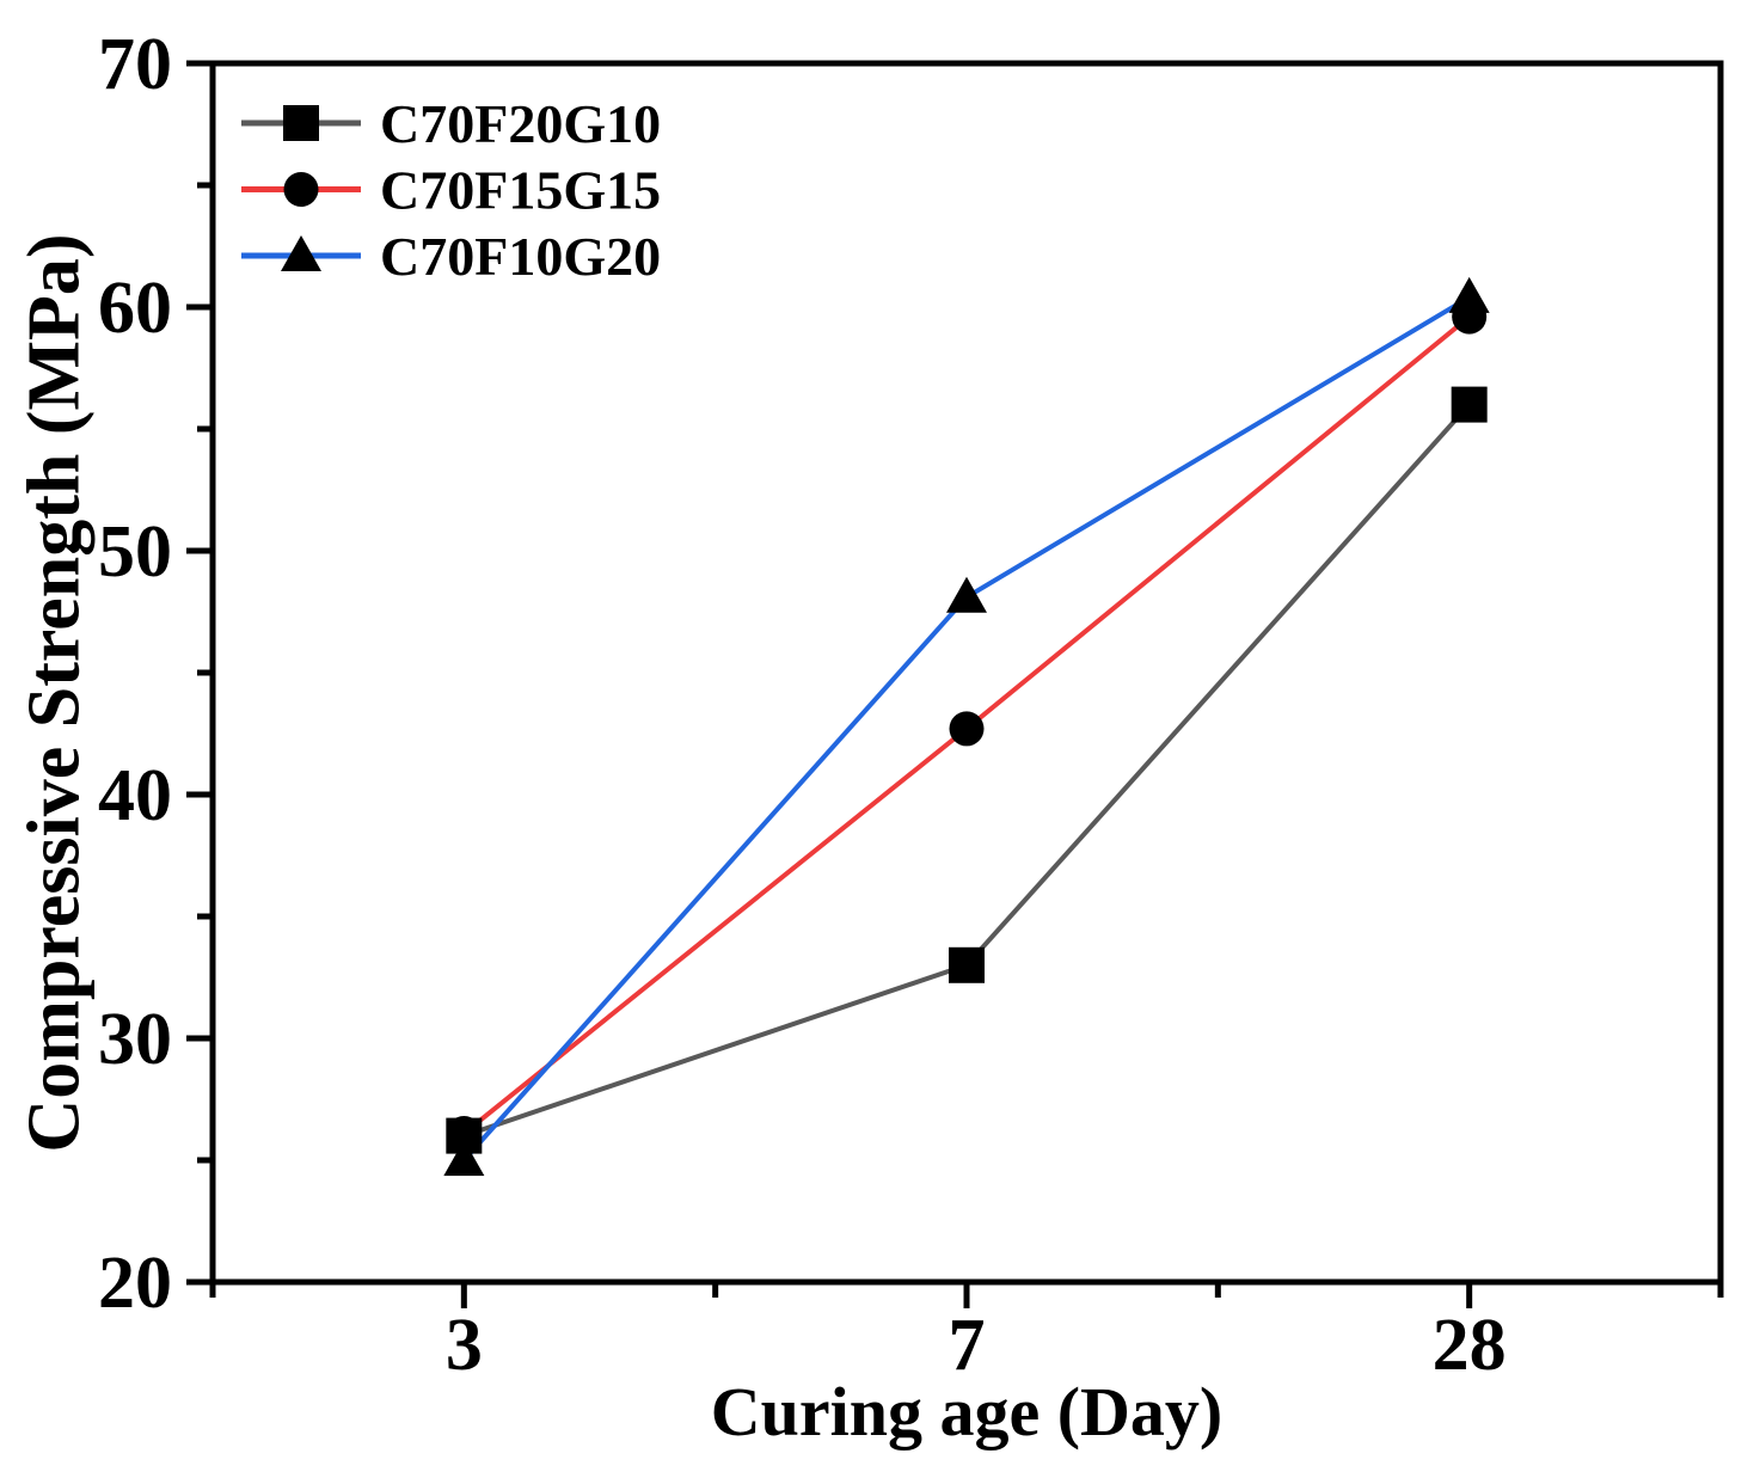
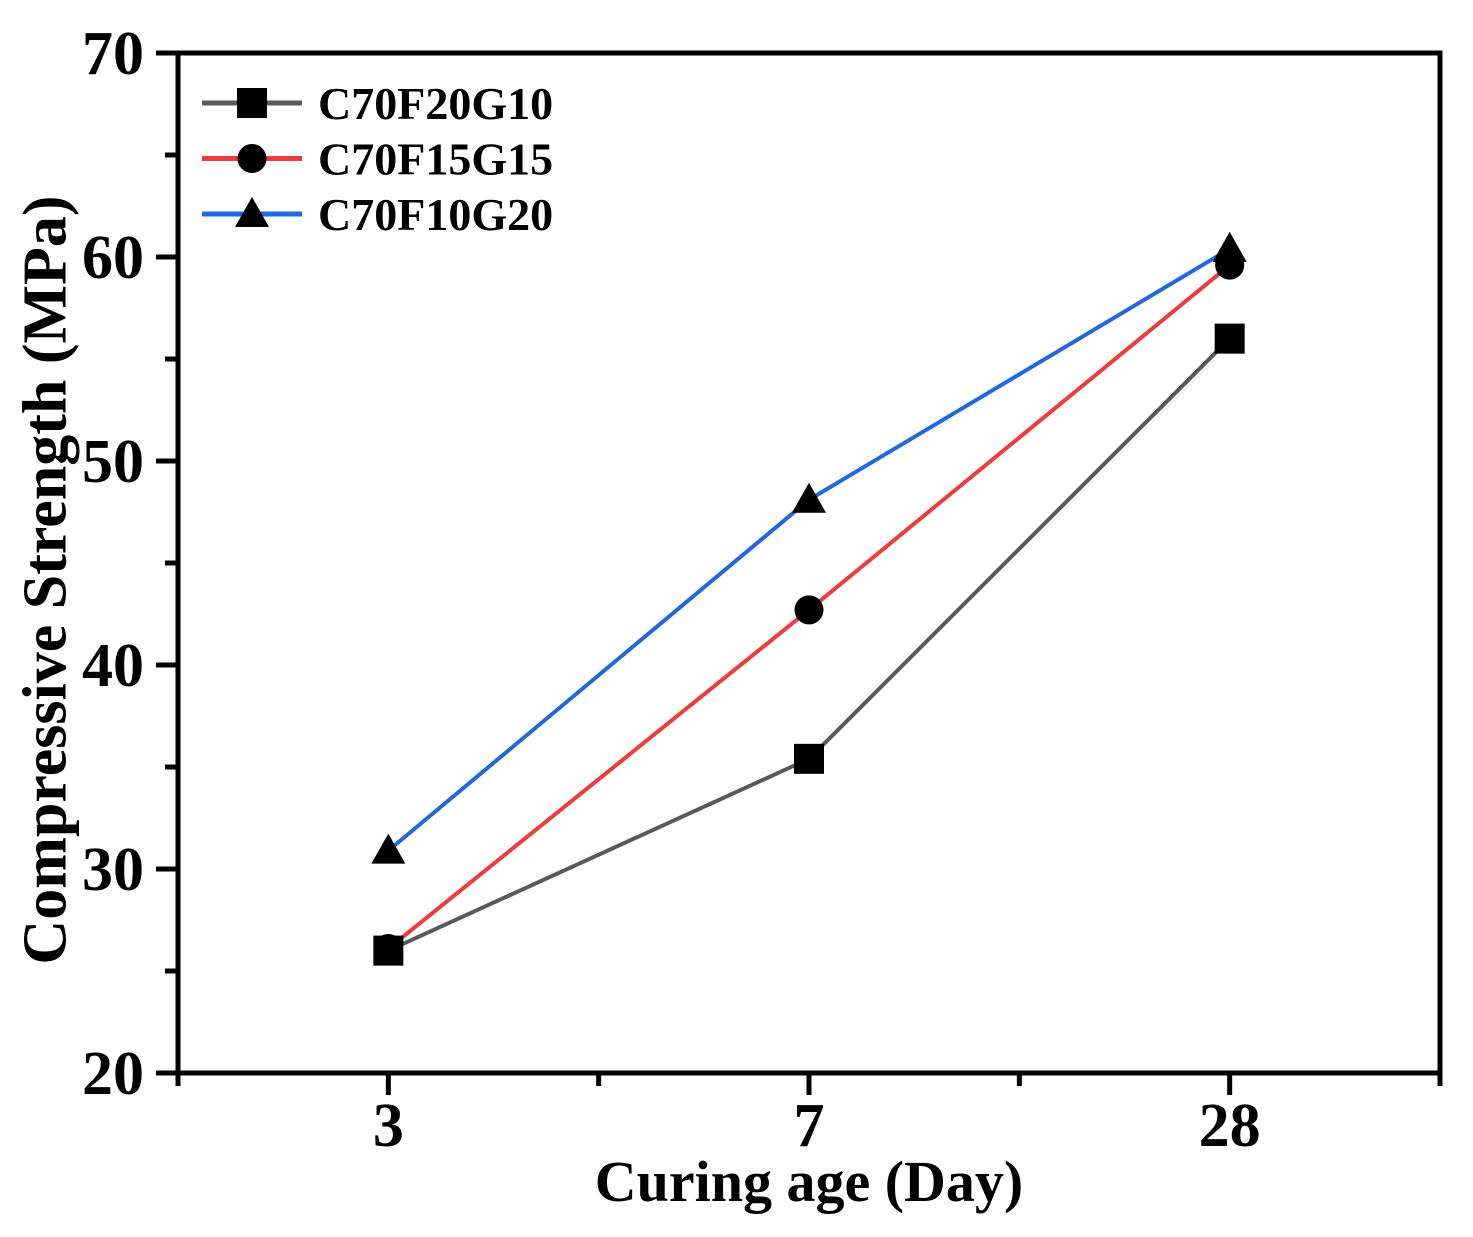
C70F10G20/3: 25.0 -> 30.9
C70F20G10/7: 33.0 -> 35.4
